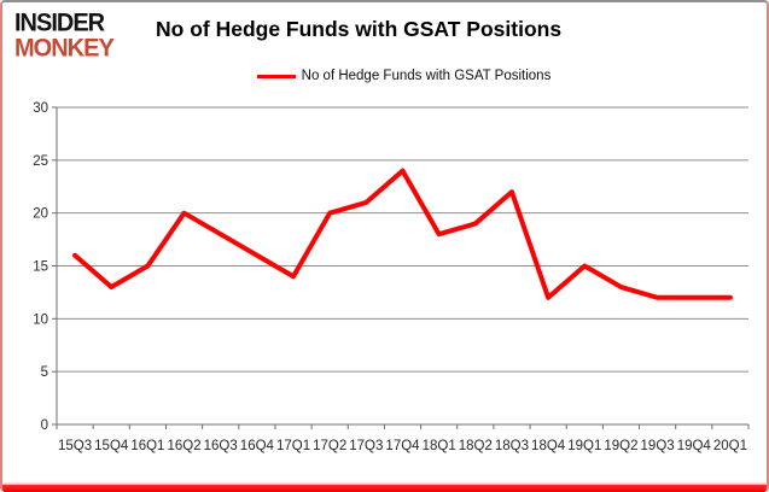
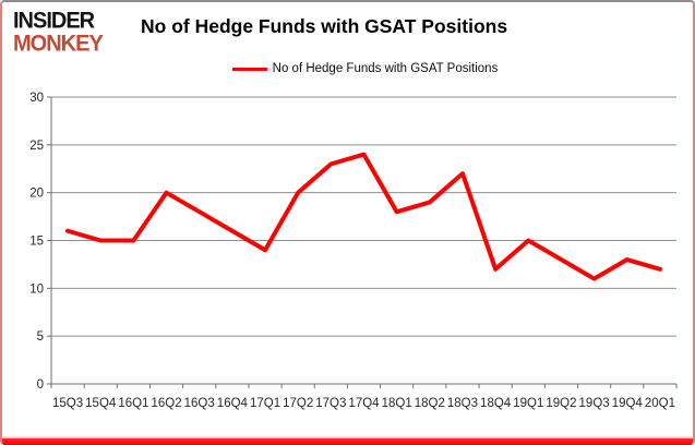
15Q4: 13 -> 15
17Q3: 21 -> 23
19Q3: 12 -> 11
19Q4: 12 -> 13
